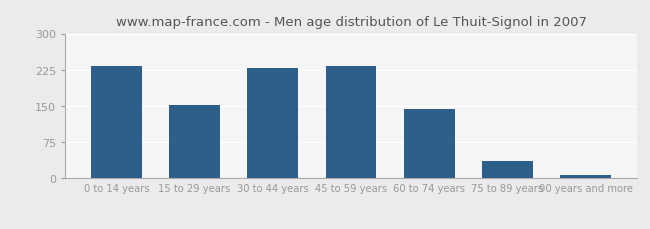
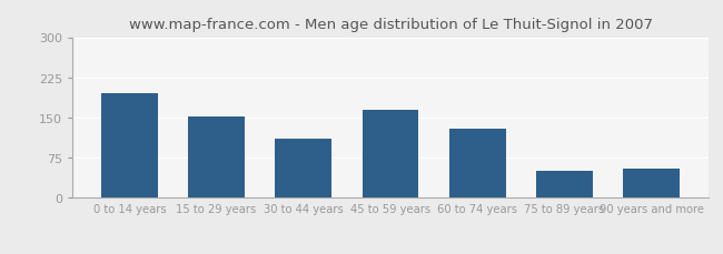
0 to 14 years: 232 -> 195
30 to 44 years: 229 -> 110
45 to 59 years: 232 -> 165
60 to 74 years: 143 -> 130
75 to 89 years: 37 -> 50
90 years and more: 7 -> 55
